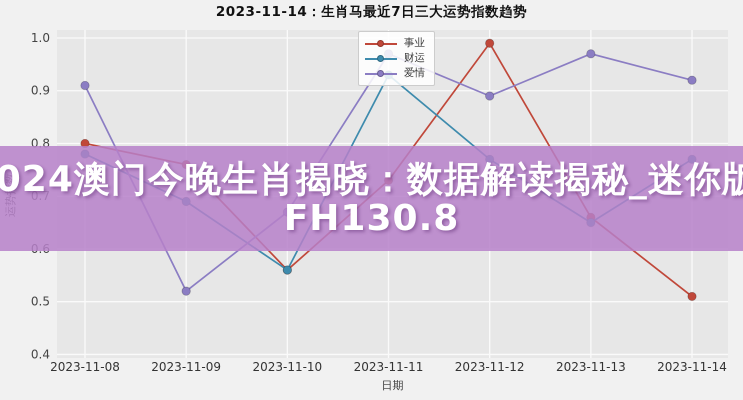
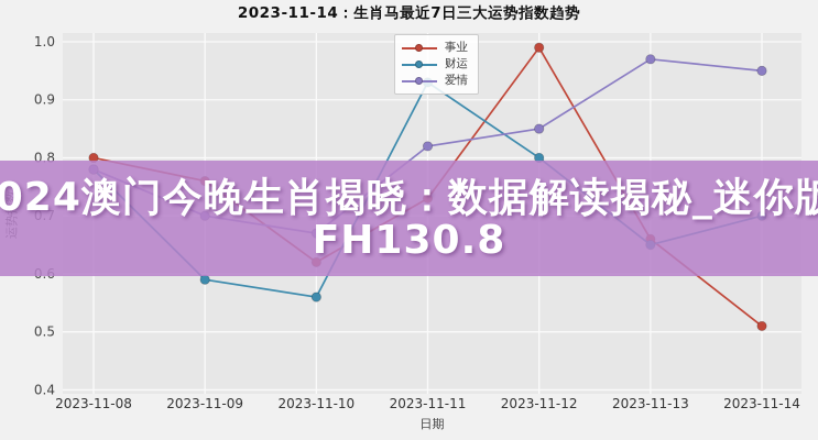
爱情/2023-11-08: 0.91 -> 0.78
财运/2023-11-09: 0.69 -> 0.59
爱情/2023-11-09: 0.52 -> 0.70
事业/2023-11-10: 0.56 -> 0.62
爱情/2023-11-11: 0.97 -> 0.82
财运/2023-11-12: 0.77 -> 0.80
爱情/2023-11-12: 0.89 -> 0.85
财运/2023-11-14: 0.77 -> 0.70
爱情/2023-11-14: 0.92 -> 0.95
